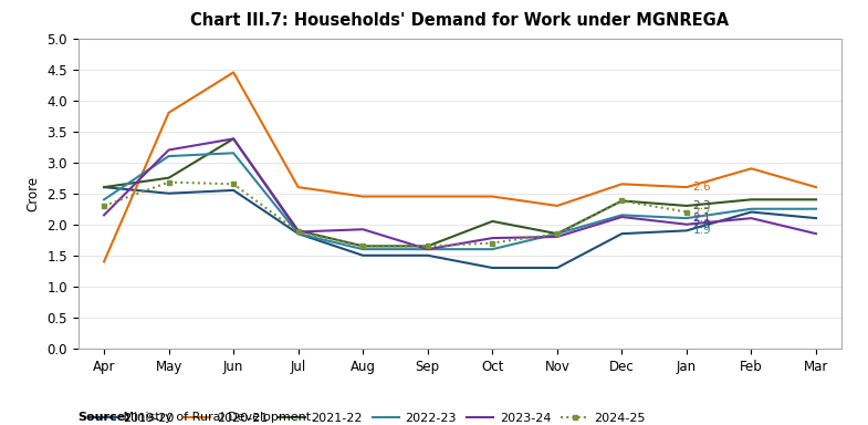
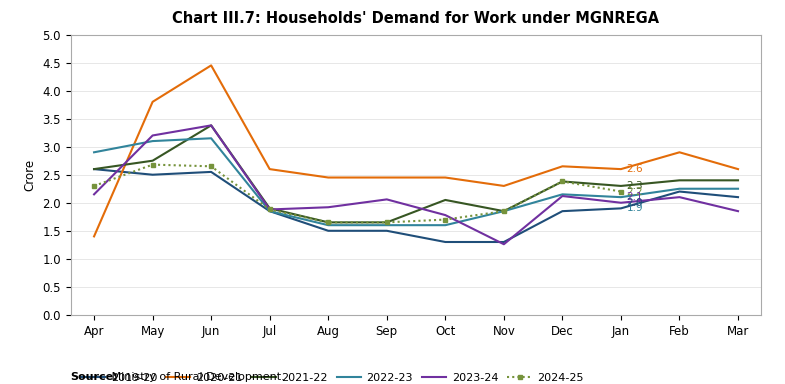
2022-23/Apr: 2.40 -> 2.90
2023-24/Sep: 1.60 -> 2.06
2023-24/Nov: 1.80 -> 1.26
